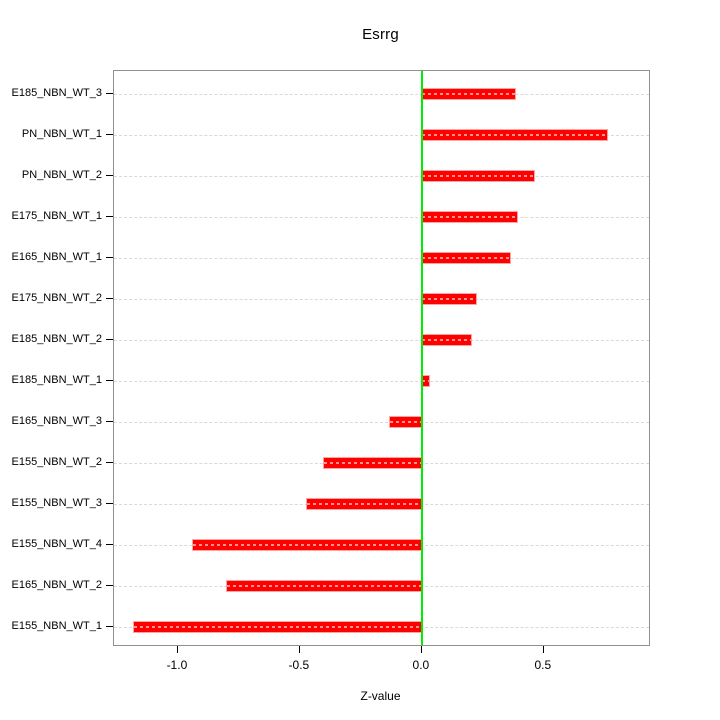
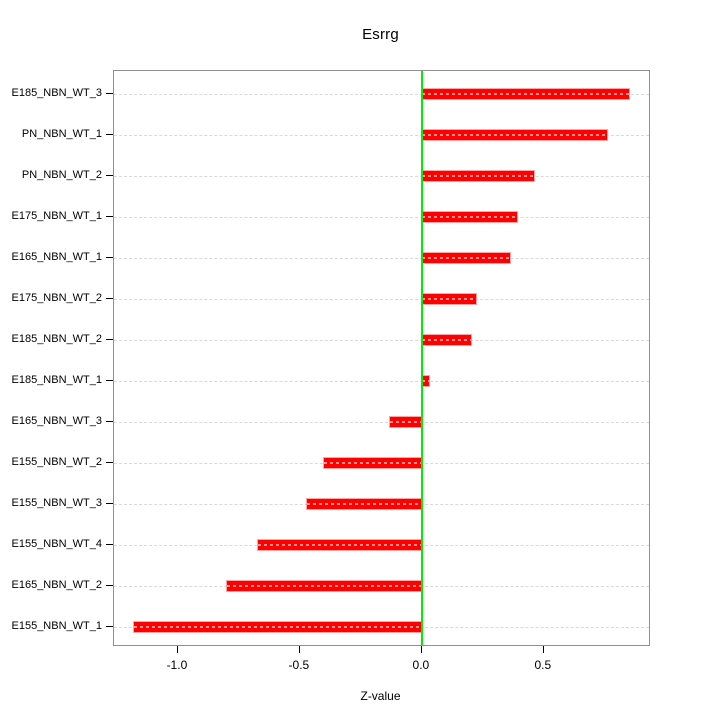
E185_NBN_WT_3: 0.38 -> 0.85
E155_NBN_WT_4: -0.94 -> -0.67
